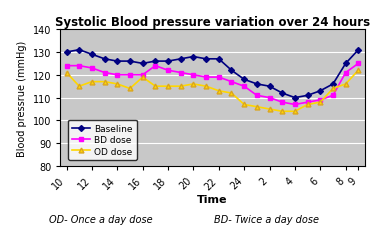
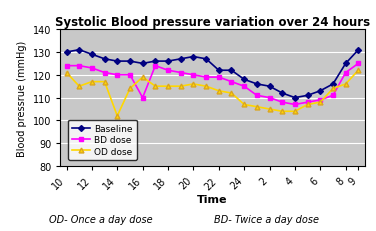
OD dose/14: 116 -> 102
BD dose/16: 120 -> 110
Baseline/22: 127 -> 122
